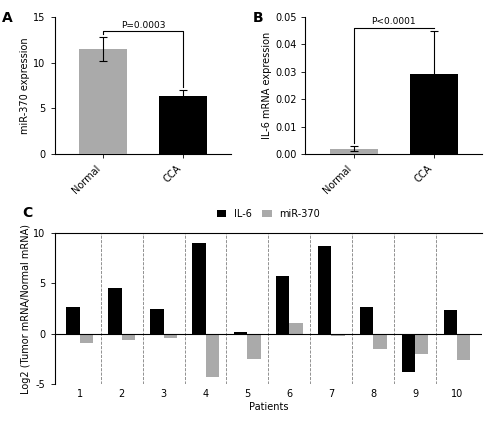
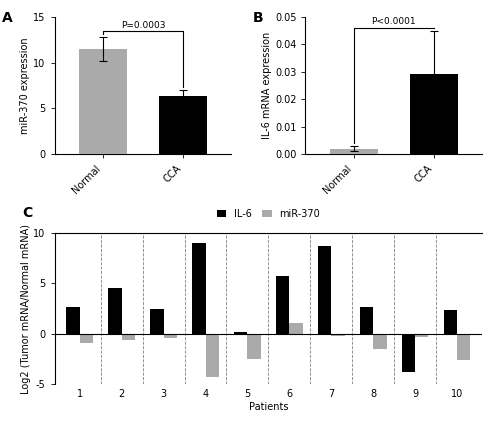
miR-370/9: -2.0 -> -0.3
